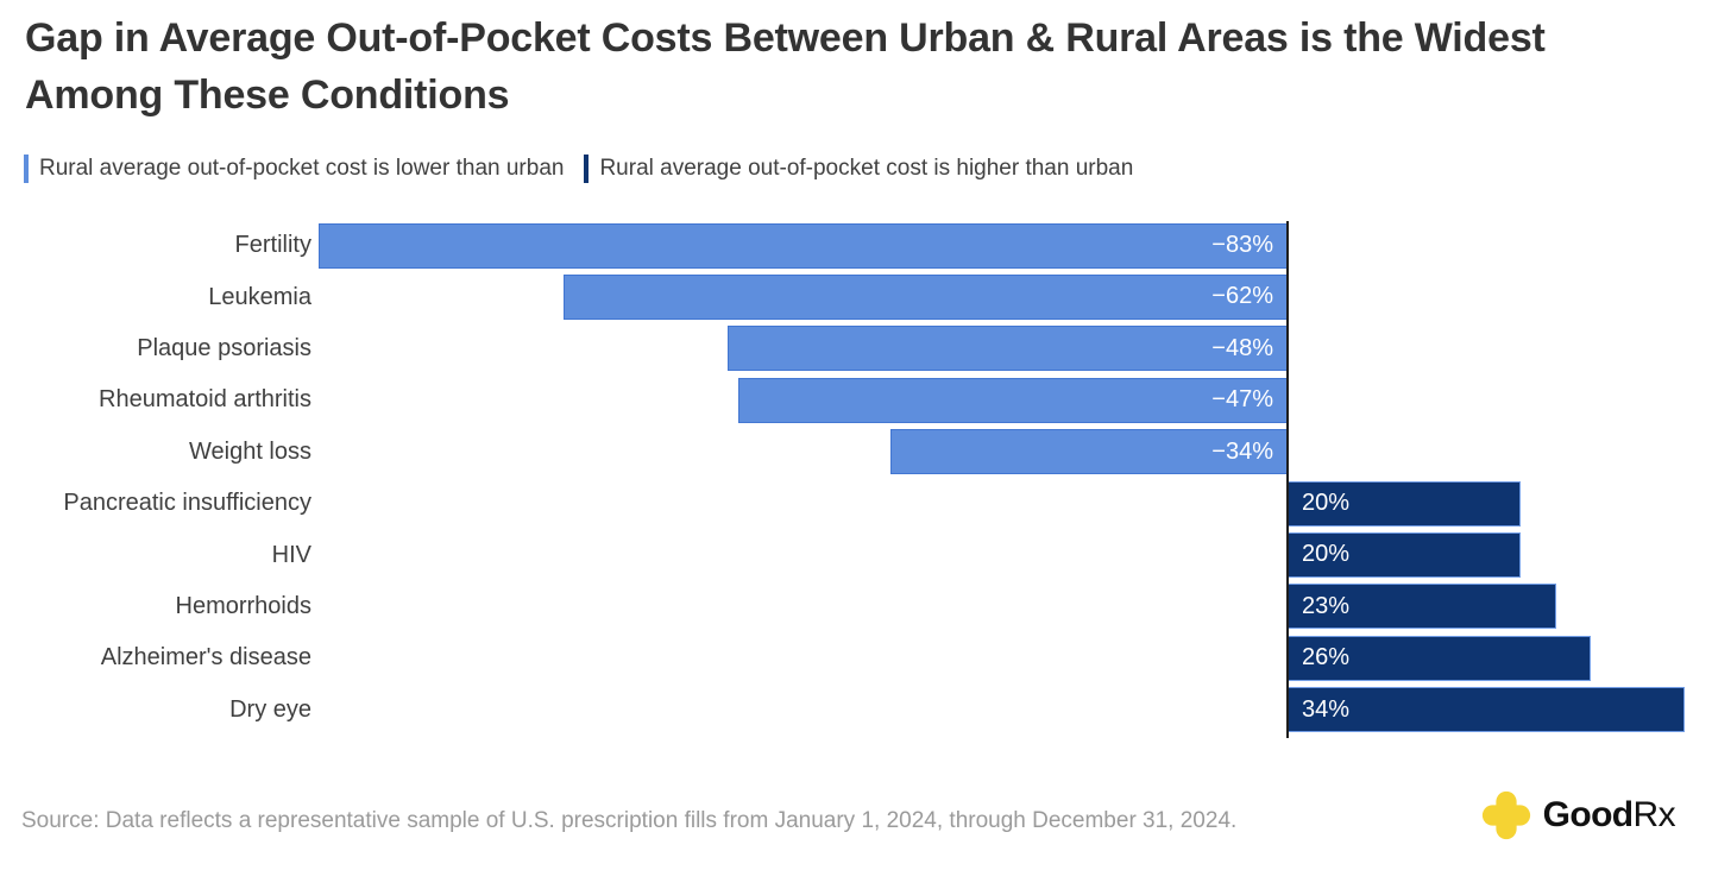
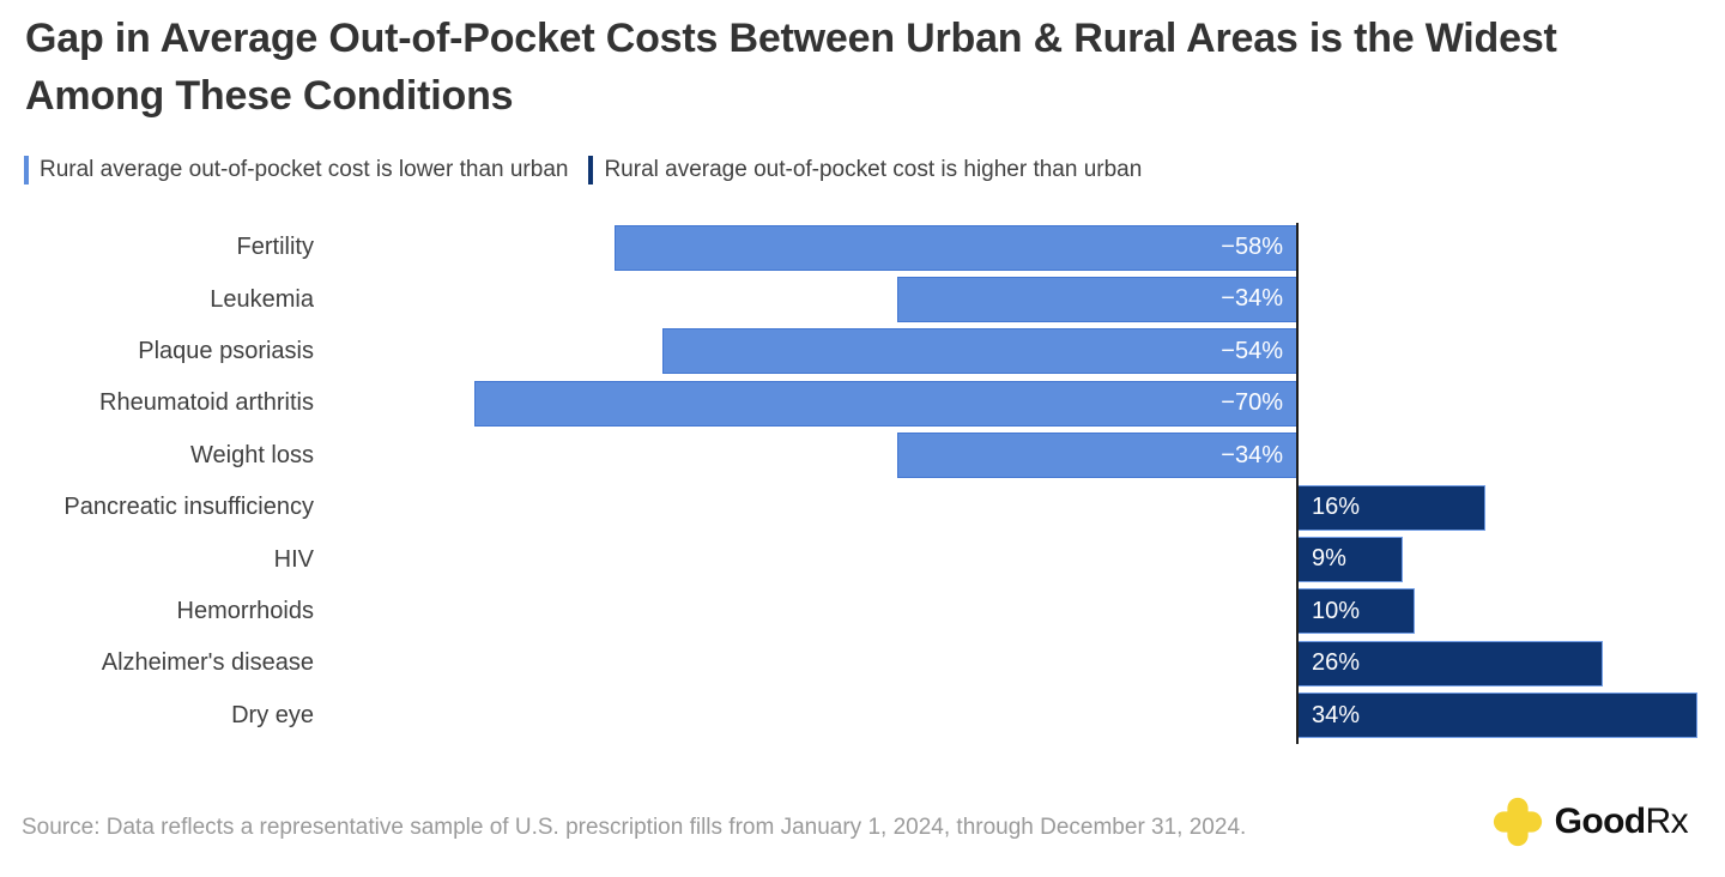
Fertility: −83% -> −58%
Leukemia: −62% -> −34%
Plaque psoriasis: −48% -> −54%
Rheumatoid arthritis: −47% -> −70%
Pancreatic insufficiency: 20% -> 16%
HIV: 20% -> 9%
Hemorrhoids: 23% -> 10%
